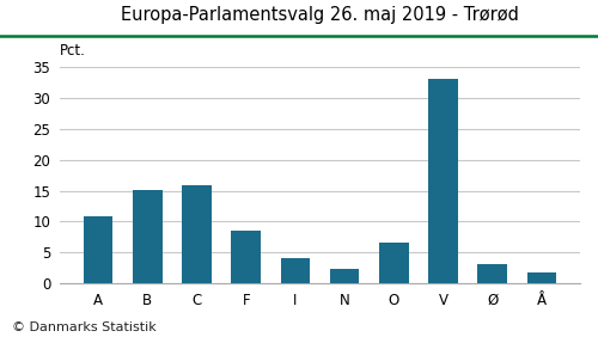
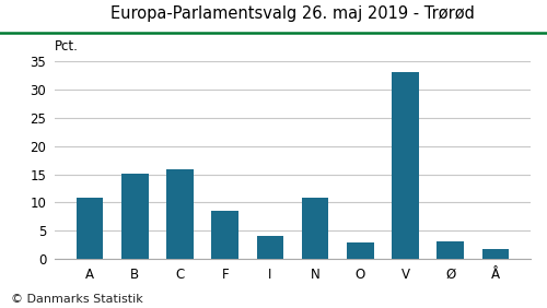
N: 2.4 -> 10.8
O: 6.5 -> 2.8
